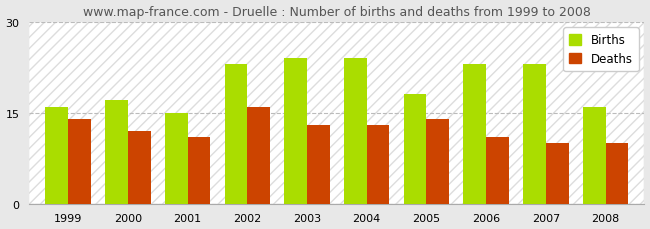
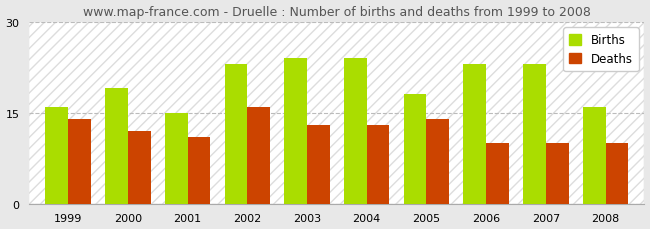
Births/2000: 17 -> 19
Deaths/2006: 11 -> 10
